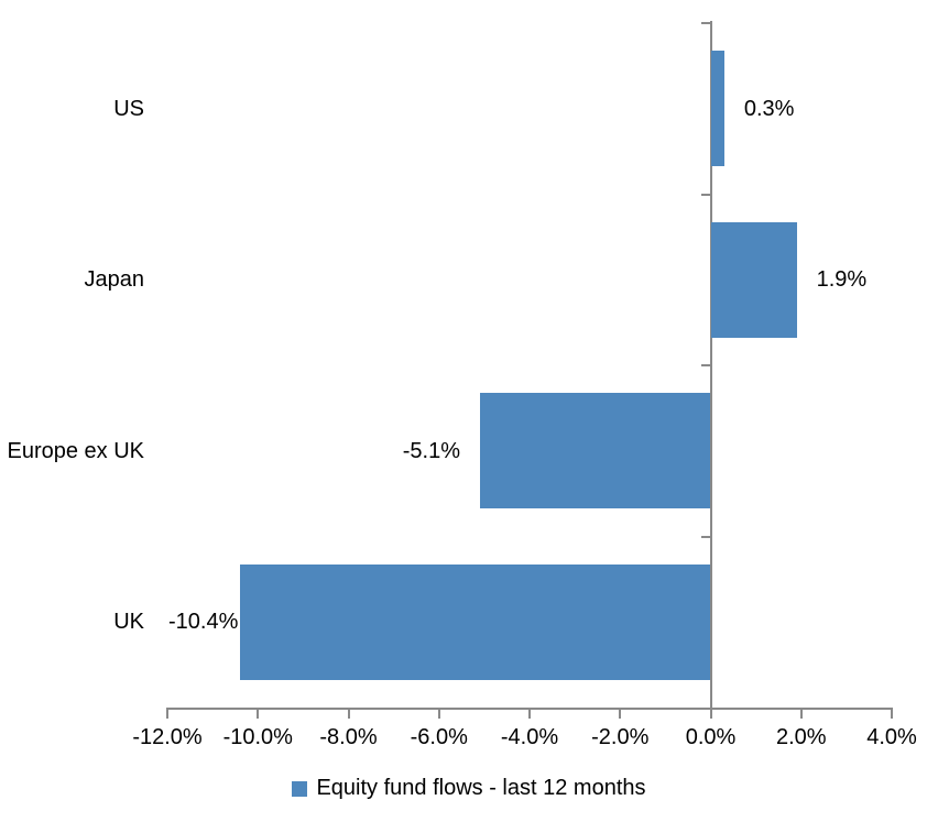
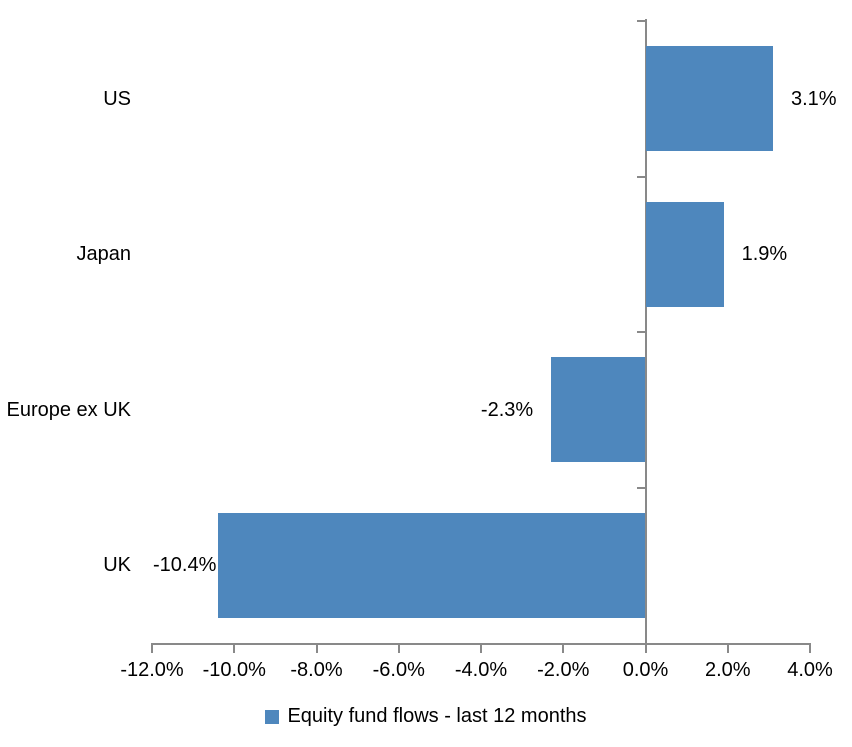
US: 0.3% -> 3.1%
Europe ex UK: -5.1% -> -2.3%
